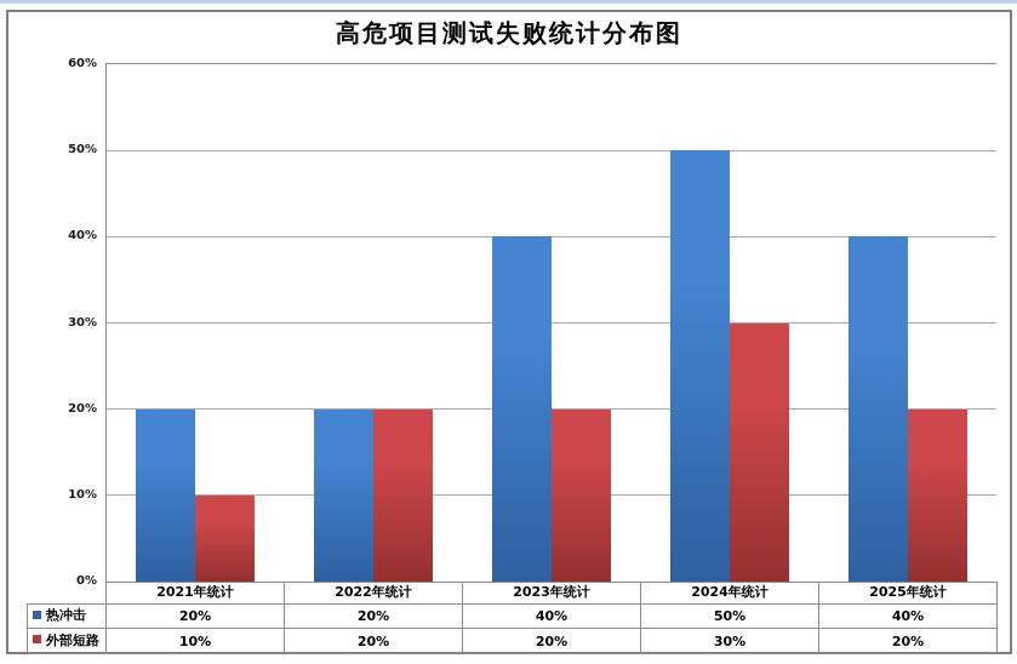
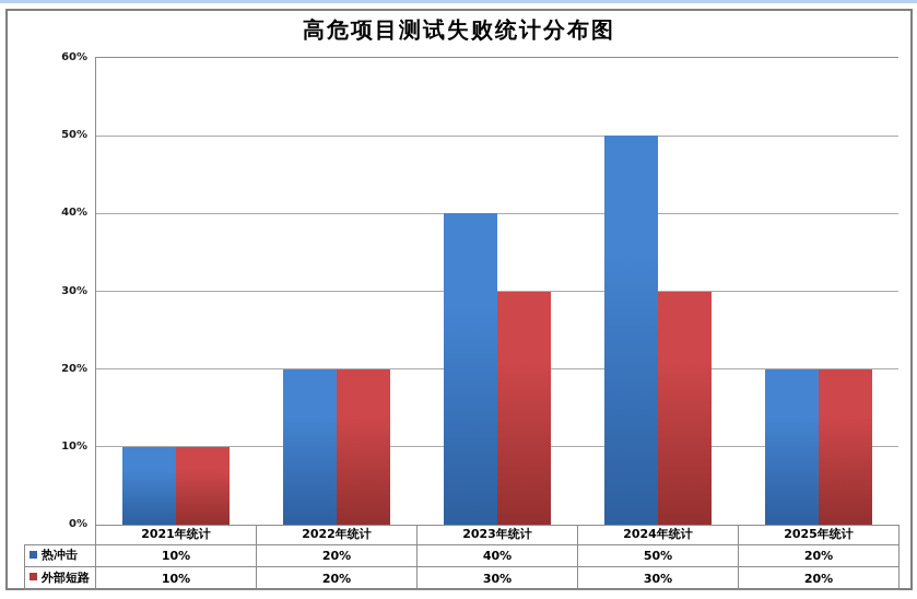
热冲击/2021年统计: 20% -> 10%
外部短路/2023年统计: 20% -> 30%
热冲击/2025年统计: 40% -> 20%
